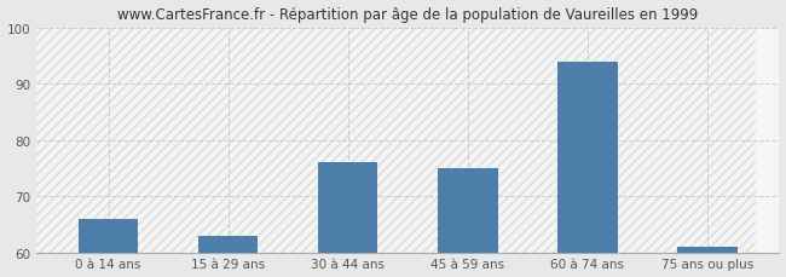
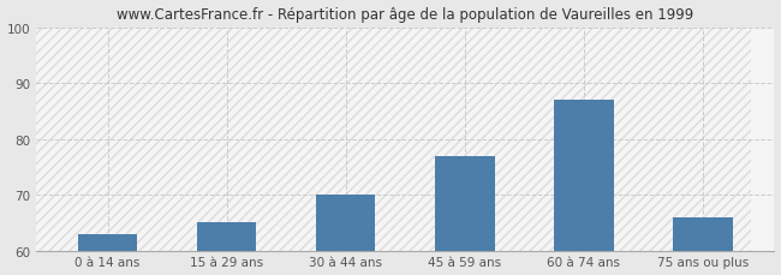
0 à 14 ans: 66 -> 63
15 à 29 ans: 63 -> 65
30 à 44 ans: 76 -> 70
45 à 59 ans: 75 -> 77
60 à 74 ans: 94 -> 87
75 ans ou plus: 61 -> 66
